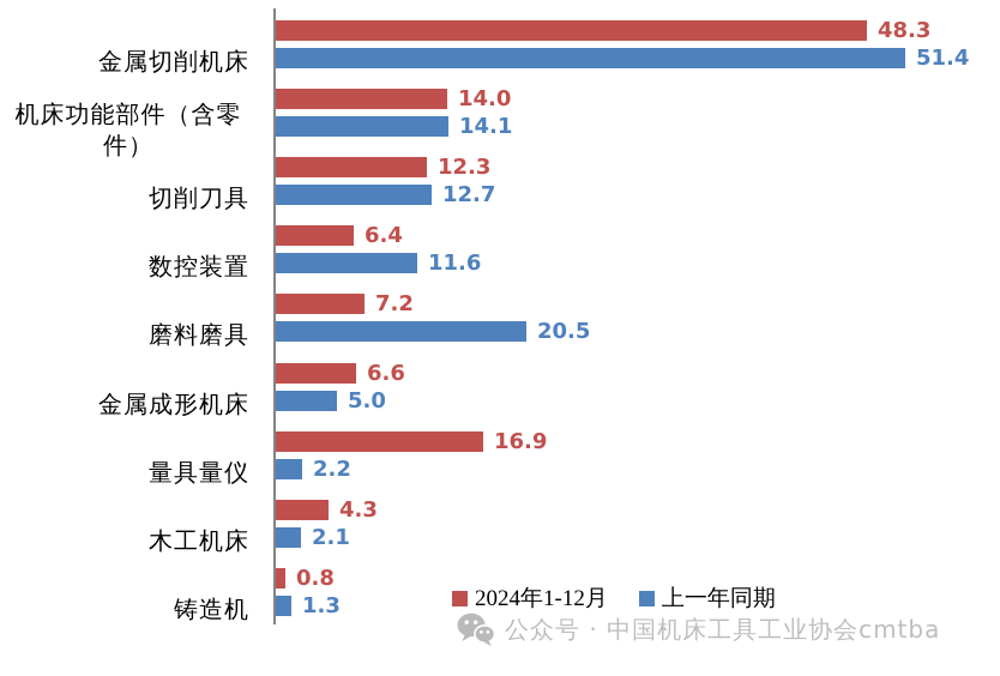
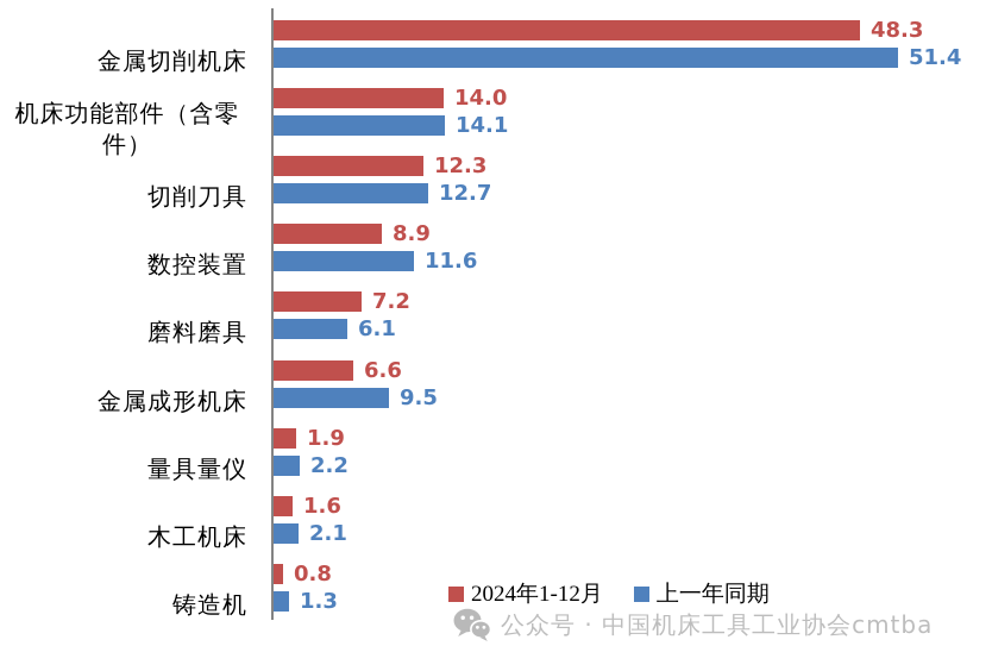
2024年1-12月/数控装置: 6.4 -> 8.9
上一年同期/磨料磨具: 20.5 -> 6.1
上一年同期/金属成形机床: 5.0 -> 9.5
2024年1-12月/量具量仪: 16.9 -> 1.9
2024年1-12月/木工机床: 4.3 -> 1.6
